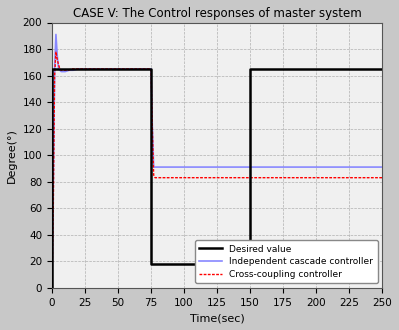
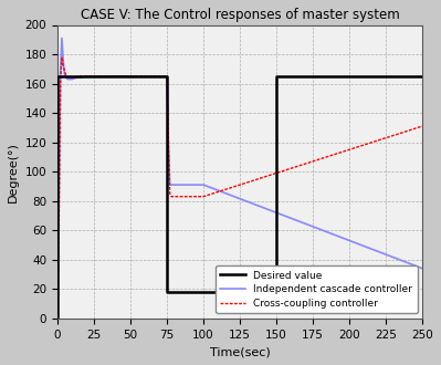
Independent cascade controller/250: 91 -> 34
Cross-coupling controller/250: 83 -> 131
